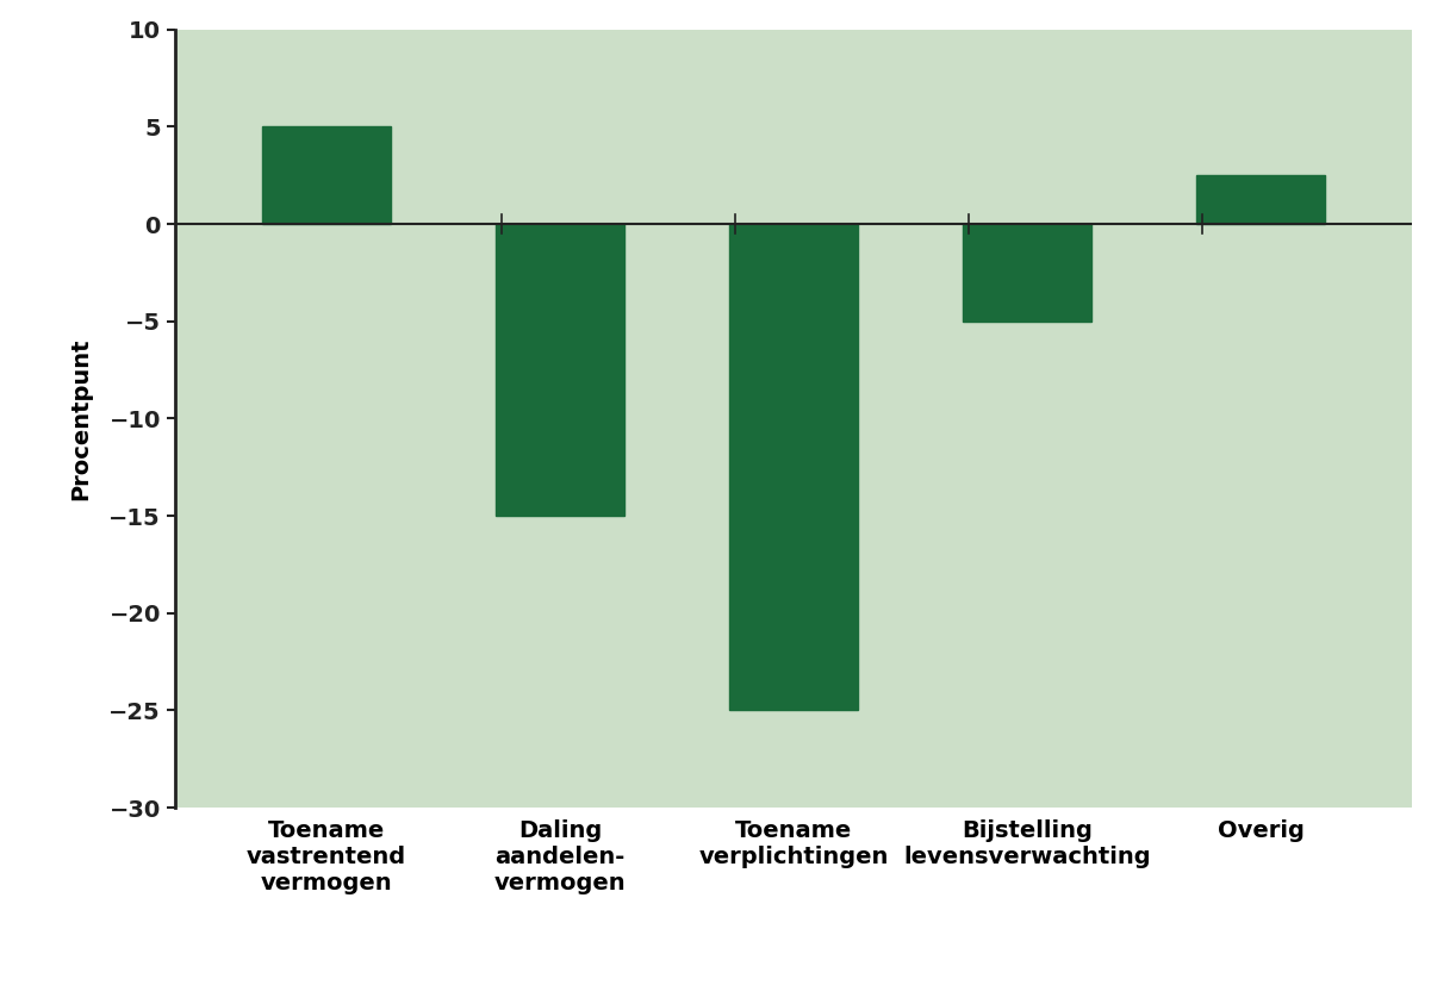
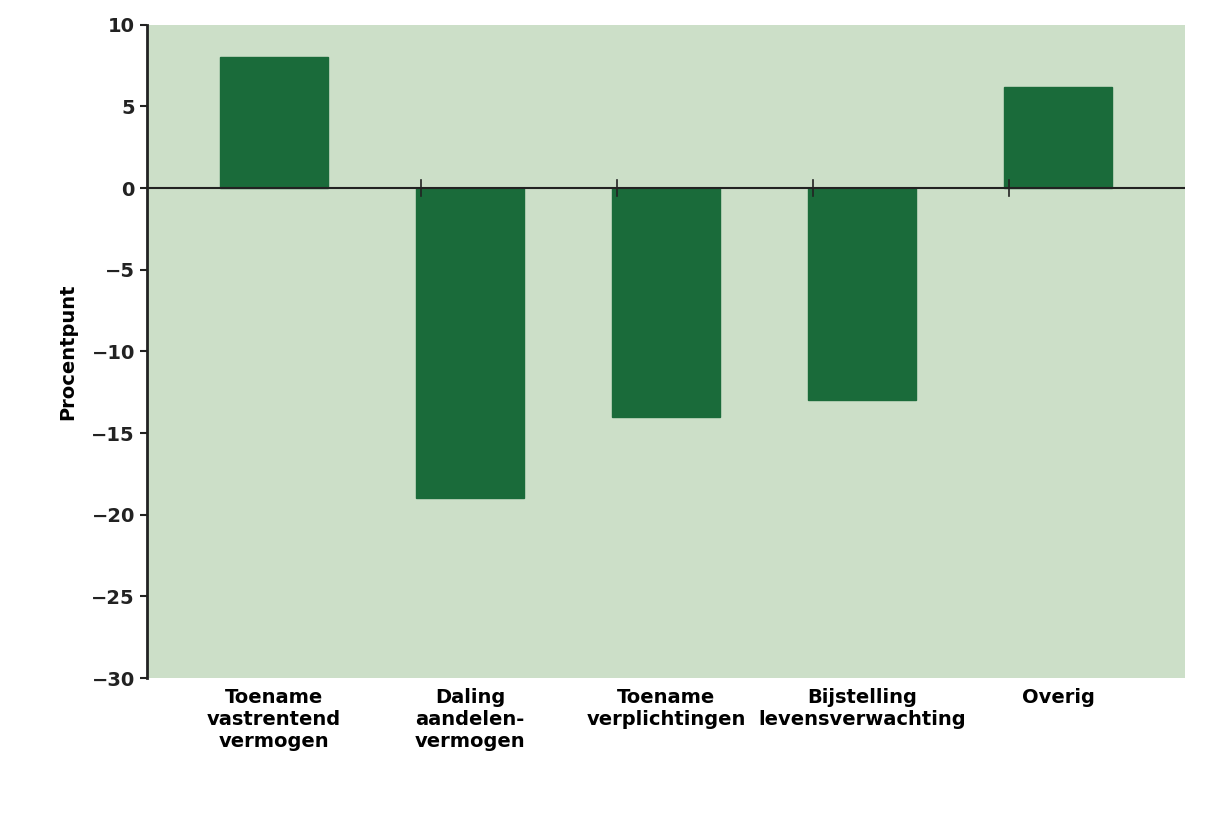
Toename vastrentend vermogen: 5.0 -> 8.0
Daling aandelen- vermogen: -15.0 -> -19.0
Toename verplichtingen: -25.0 -> -14.0
Bijstelling levensverwachting: -5.0 -> -13.0
Overig: 2.5 -> 6.2
